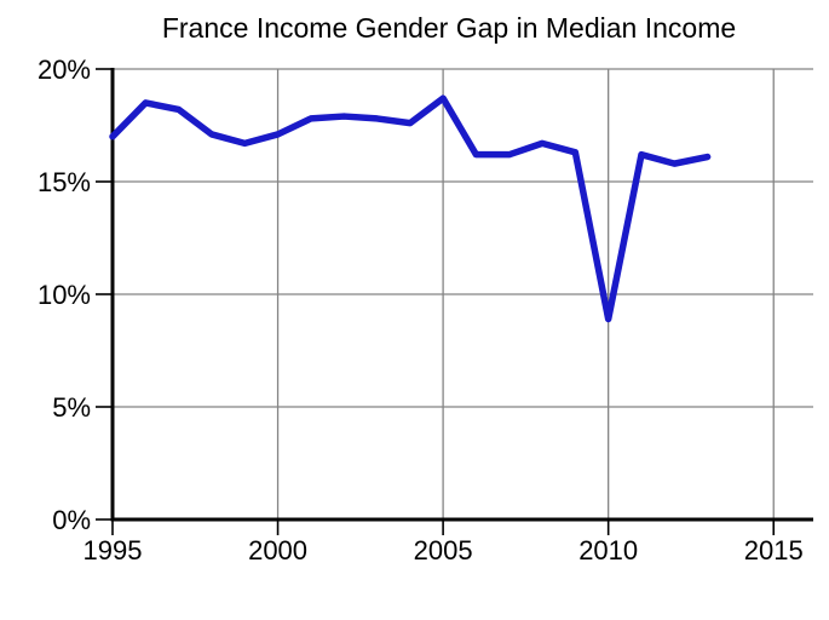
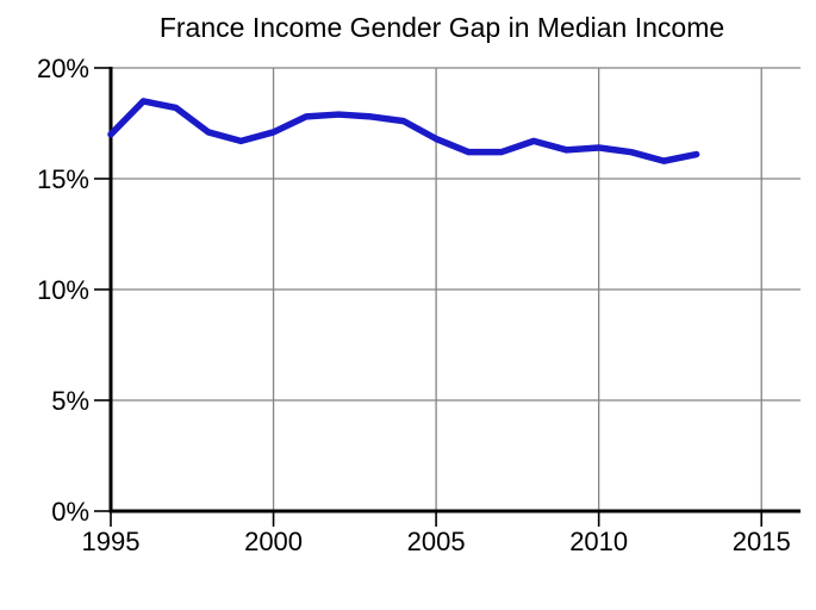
2005: 18.7% -> 16.8%
2010: 8.9% -> 16.4%
